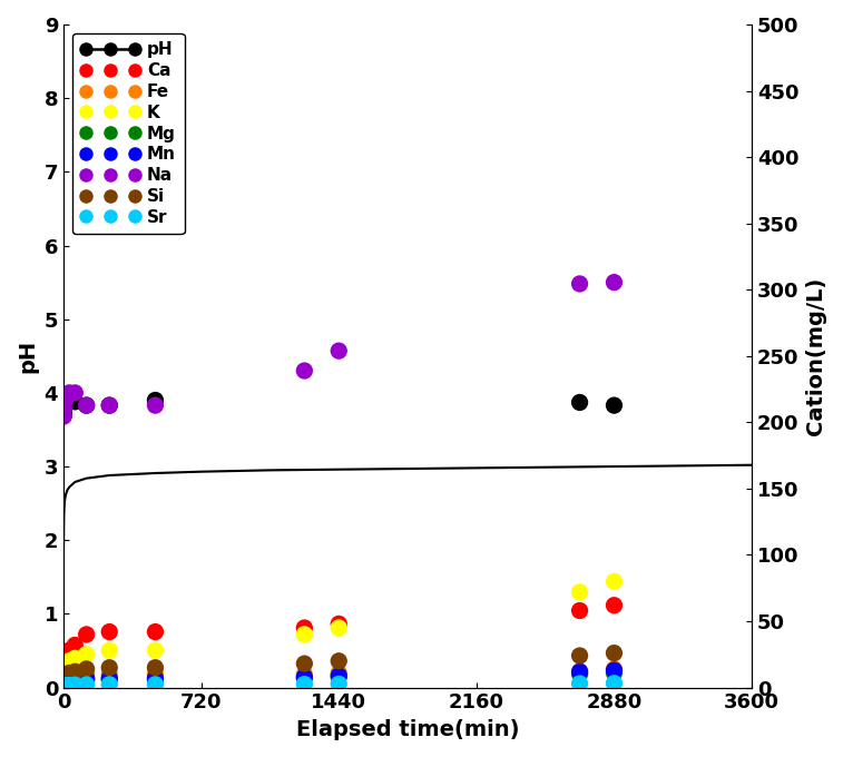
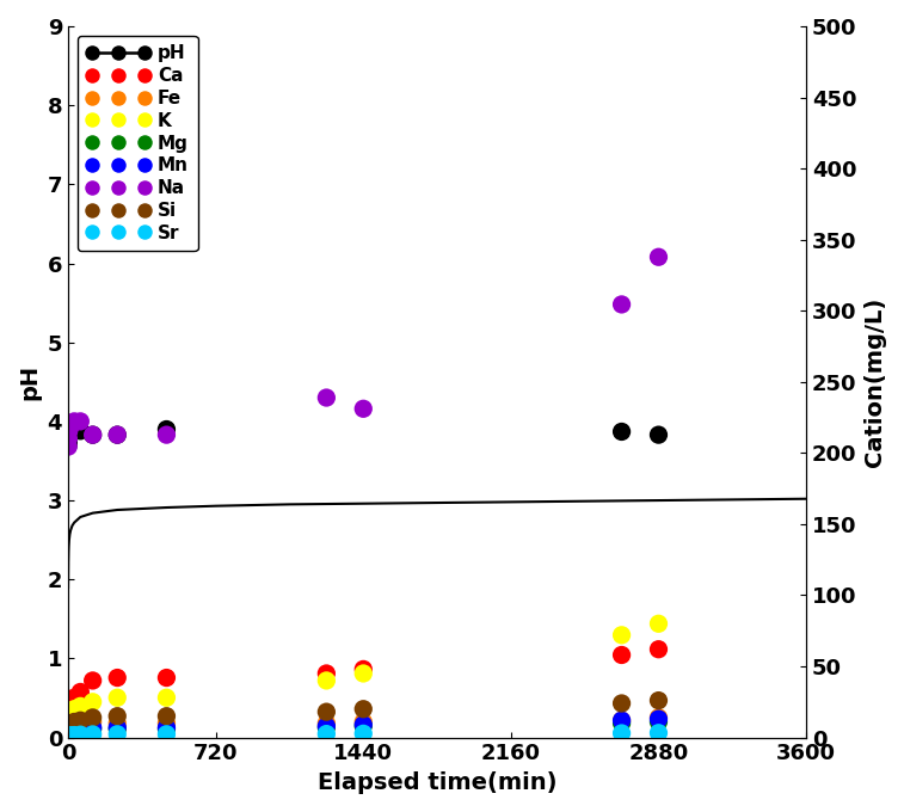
Na/1440: 4.57 -> 4.16
Na/2880: 5.50 -> 6.08
